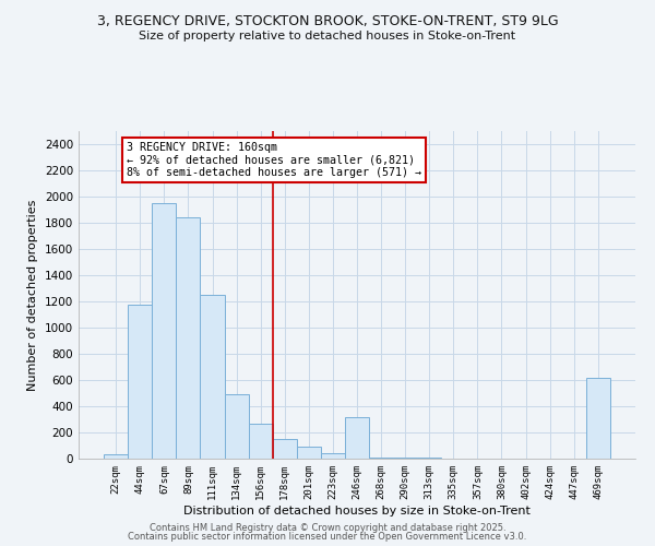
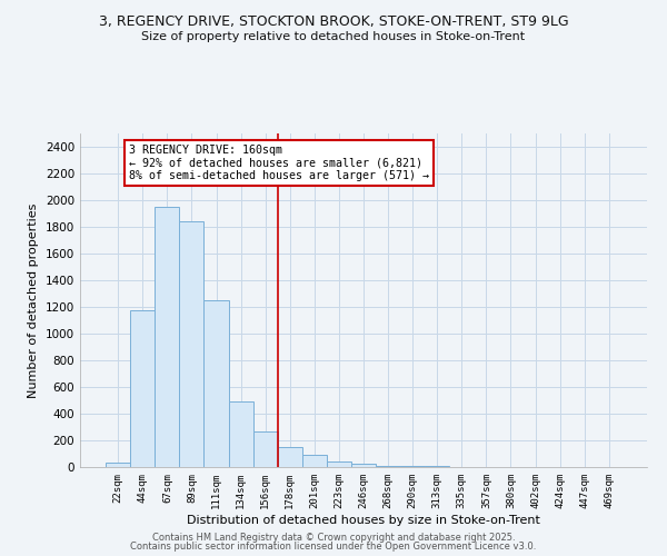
246sqm: 320 -> 20
469sqm: 620 -> 0
